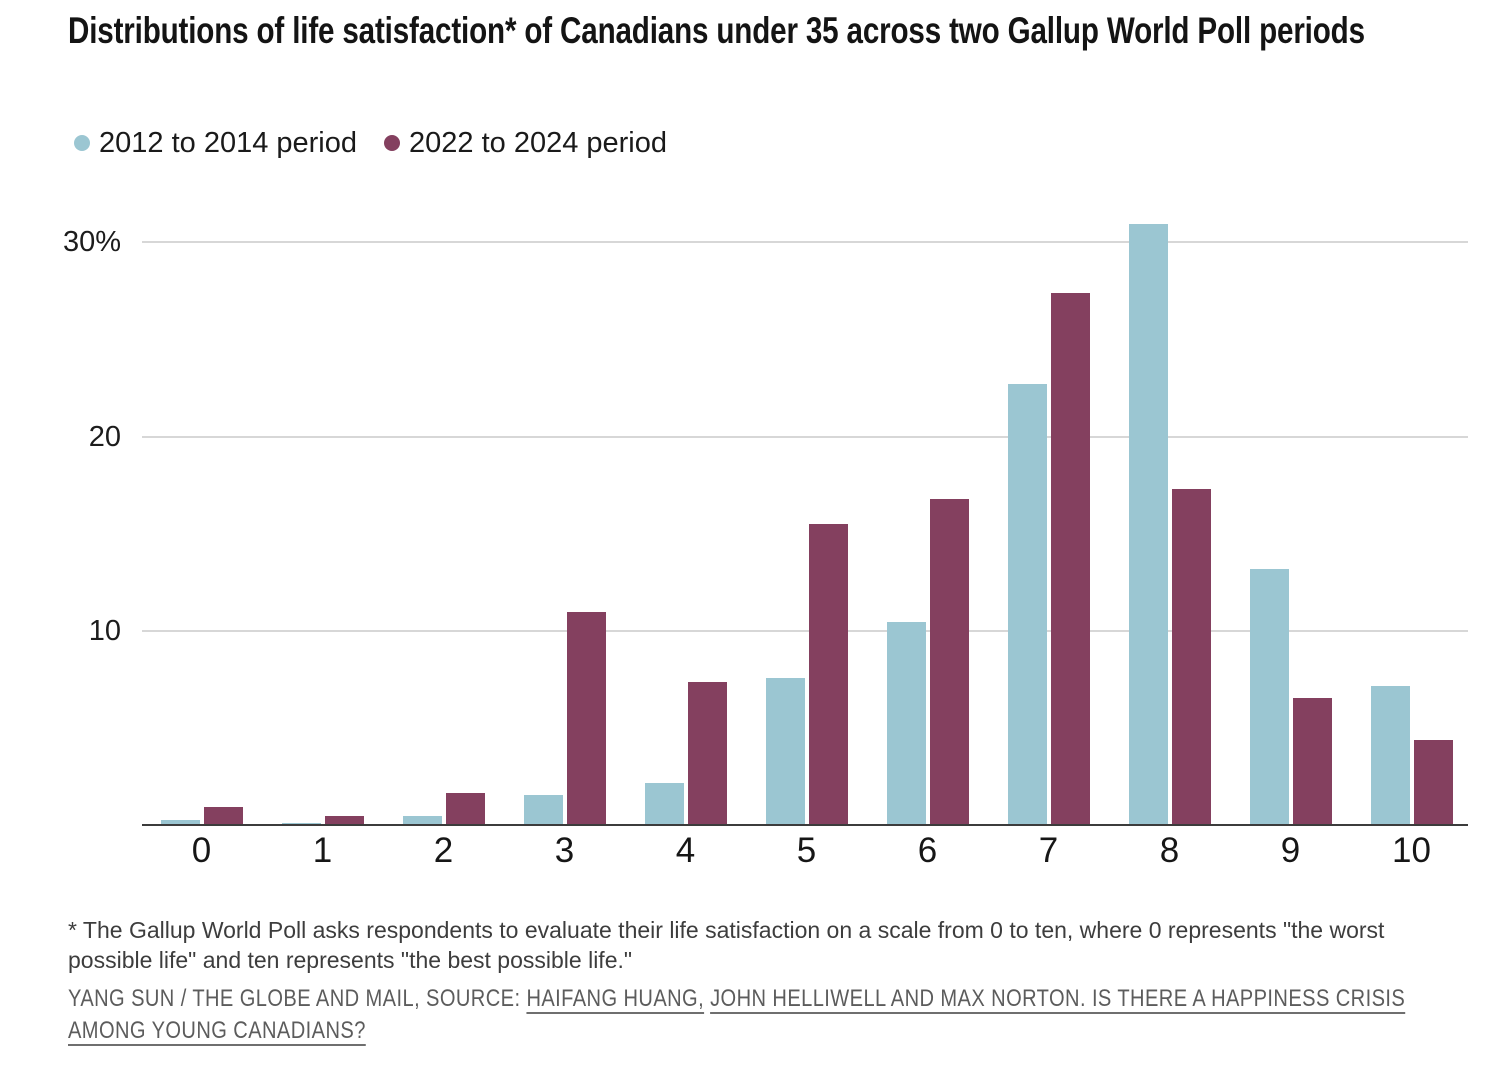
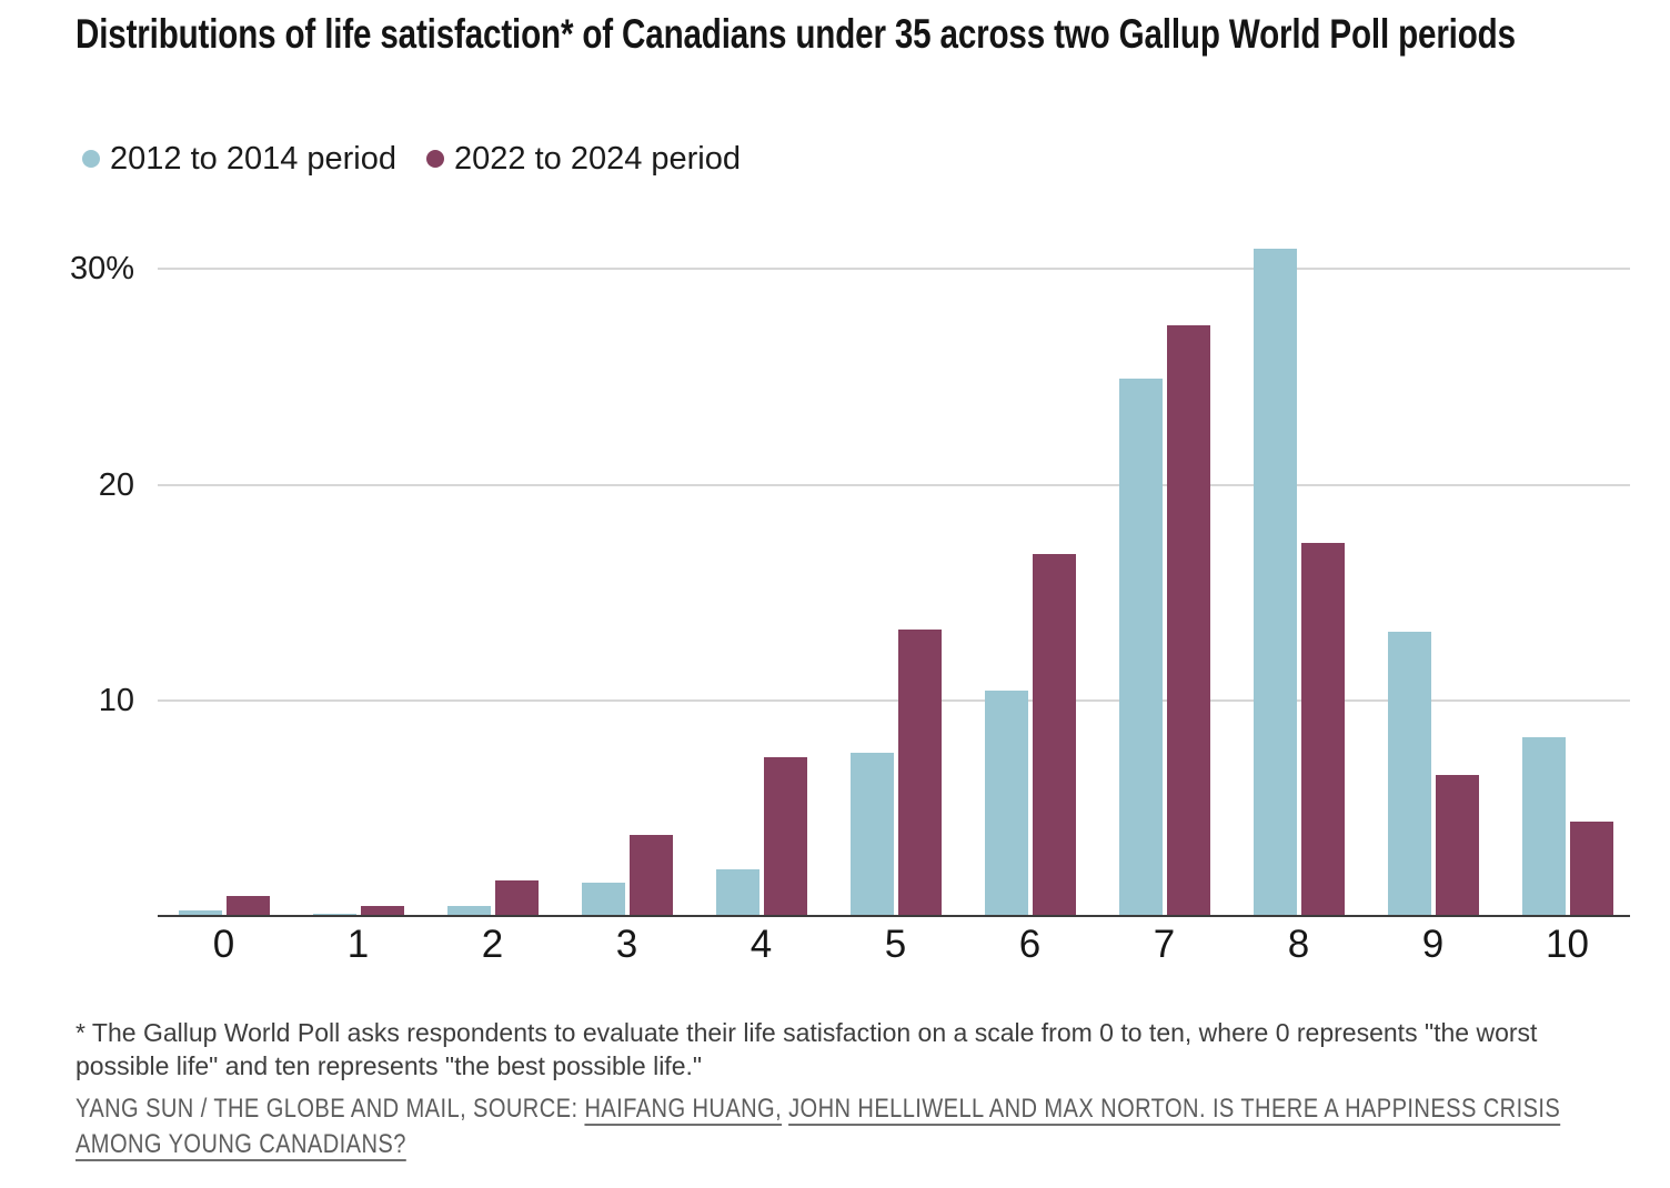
2022 to 2024 period/3: 10.9% -> 3.7%
2022 to 2024 period/5: 15.4% -> 13.2%
2012 to 2014 period/7: 22.6% -> 24.8%
2012 to 2014 period/10: 7.1% -> 8.2%
